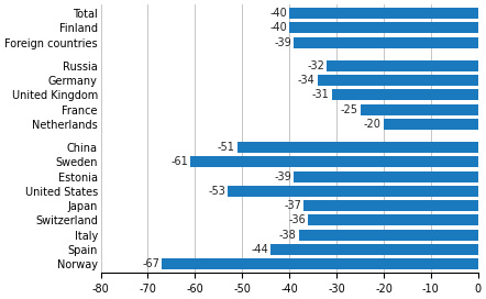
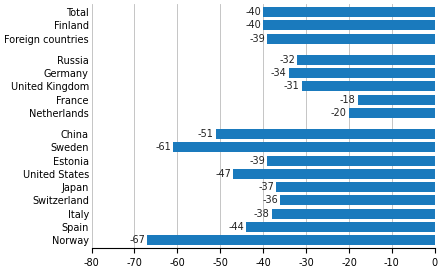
France: -25 -> -18
United States: -53 -> -47
